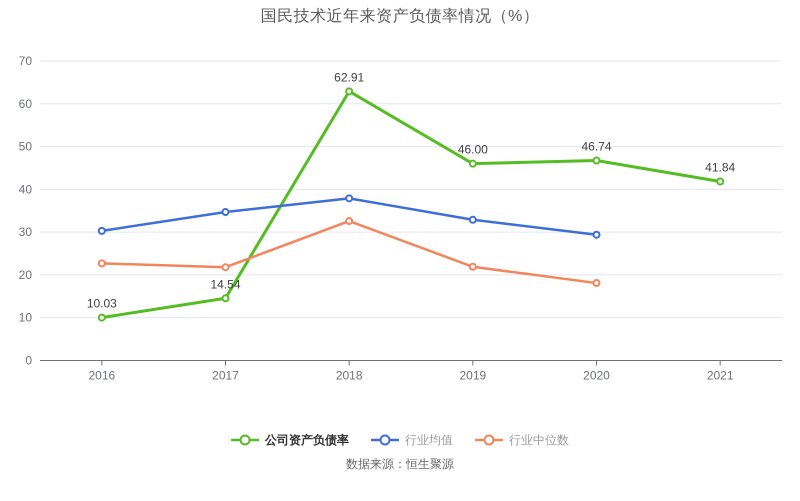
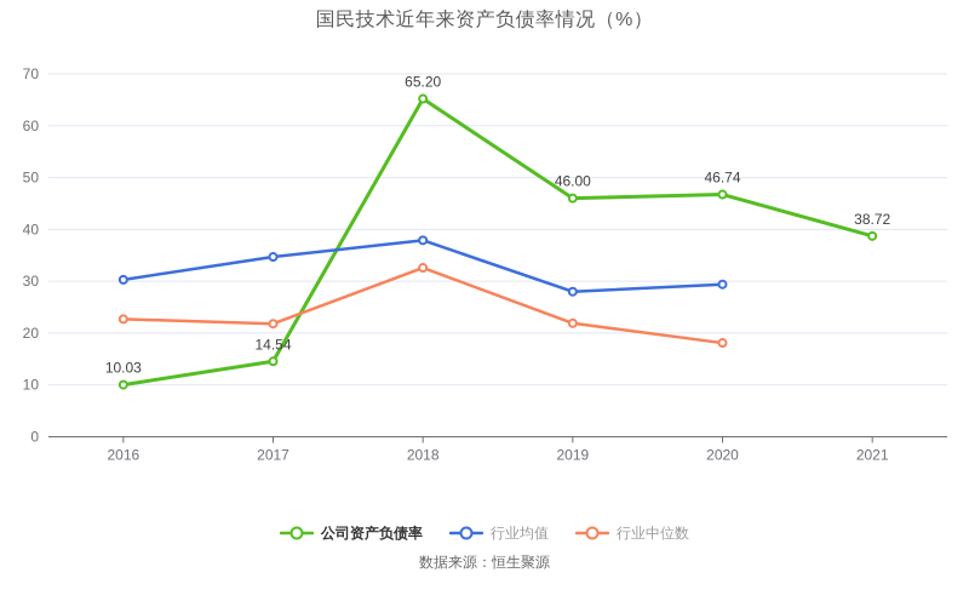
公司资产负债率/2018: 62.91 -> 65.20
行业均值/2019: 33 -> 28
公司资产负债率/2021: 41.84 -> 38.72
